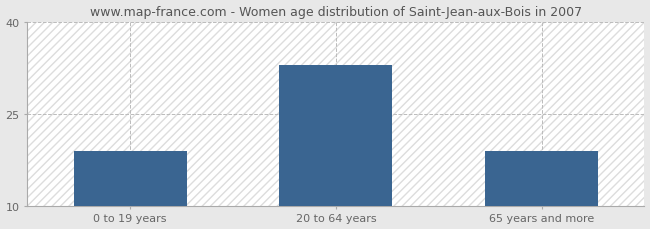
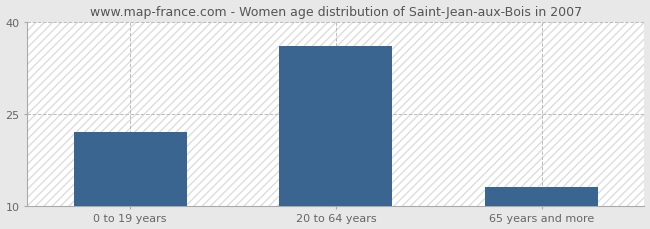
0 to 19 years: 19 -> 22
20 to 64 years: 33 -> 36
65 years and more: 19 -> 13
